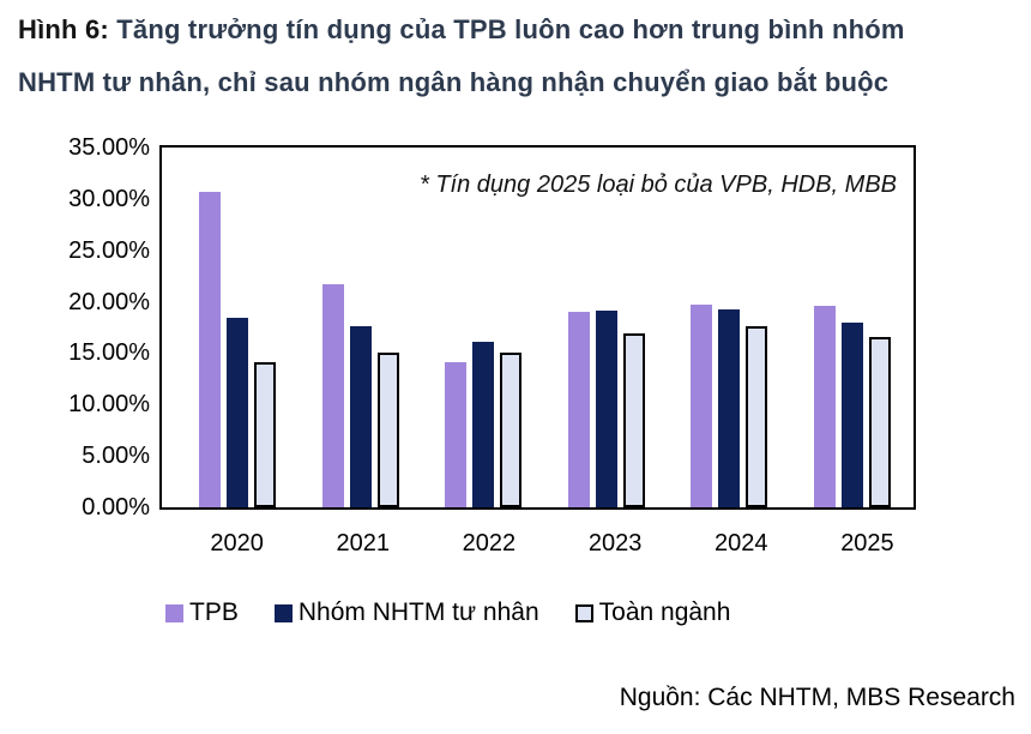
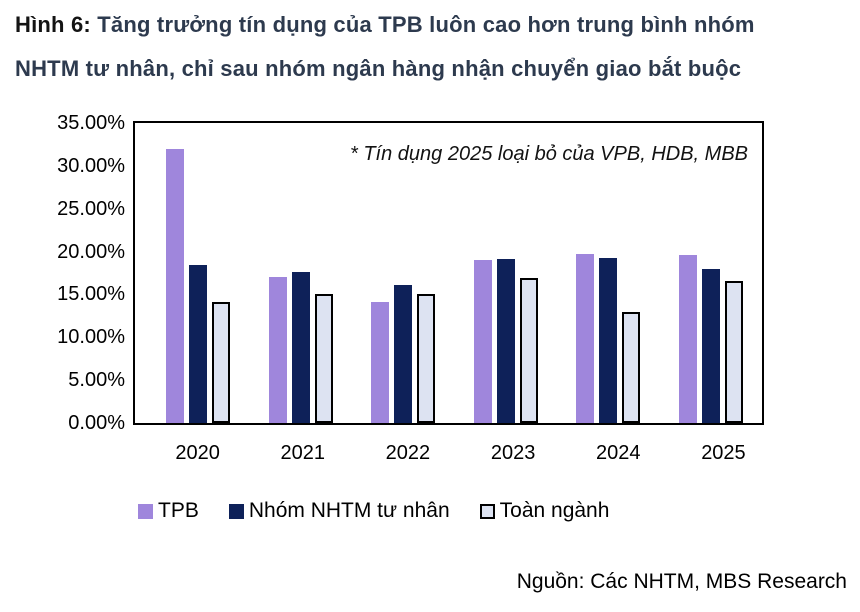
TPB/2020: 31% -> 32%
TPB/2021: 22% -> 17%
Toàn ngành/2024: 18% -> 13%
